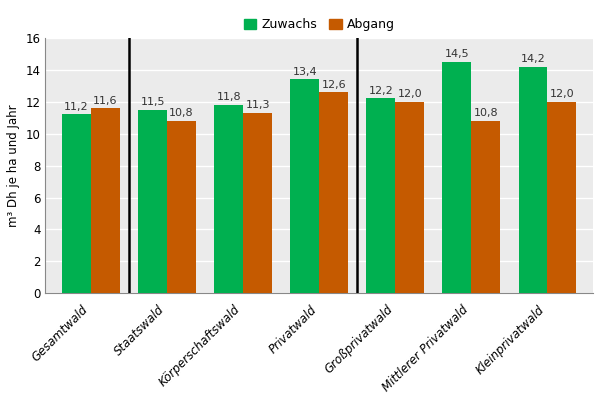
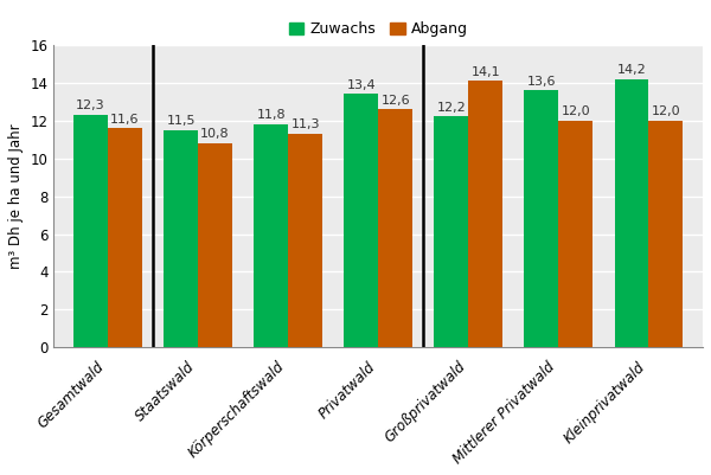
Zuwachs/Gesamtwald: 11,2 -> 12,3
Abgang/Großprivatwald: 12,0 -> 14,1
Zuwachs/Mittlerer Privatwald: 14,5 -> 13,6
Abgang/Mittlerer Privatwald: 10,8 -> 12,0
